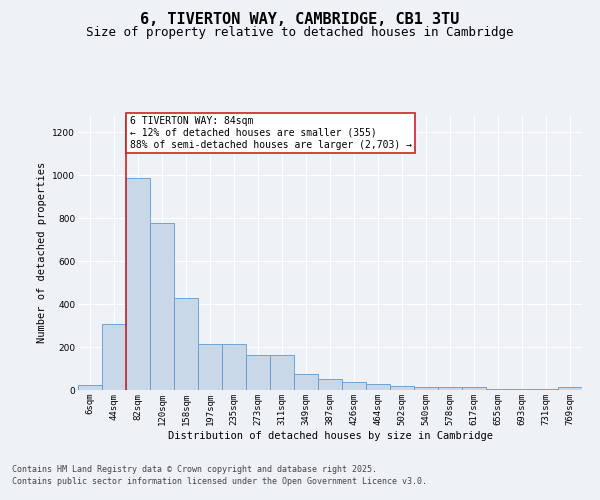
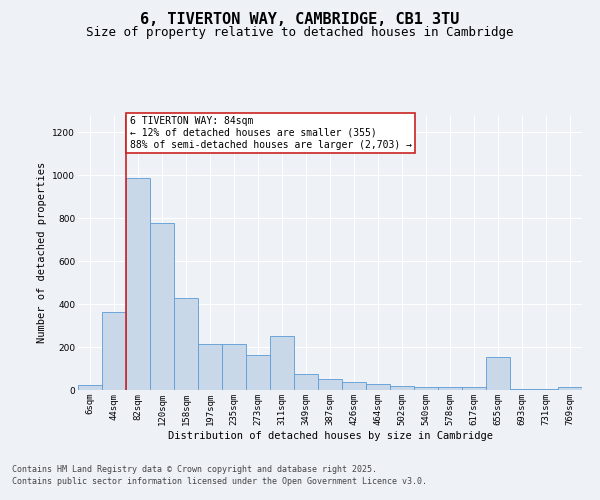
44sqm: 307 -> 365
311sqm: 165 -> 250
655sqm: 3 -> 155
